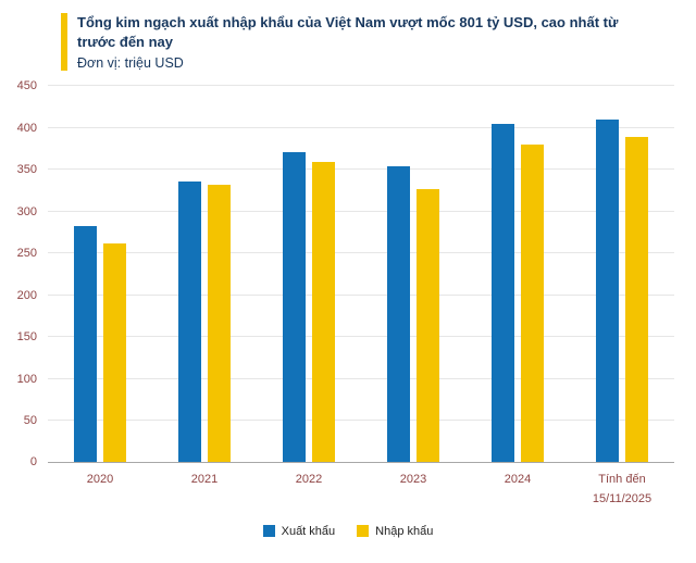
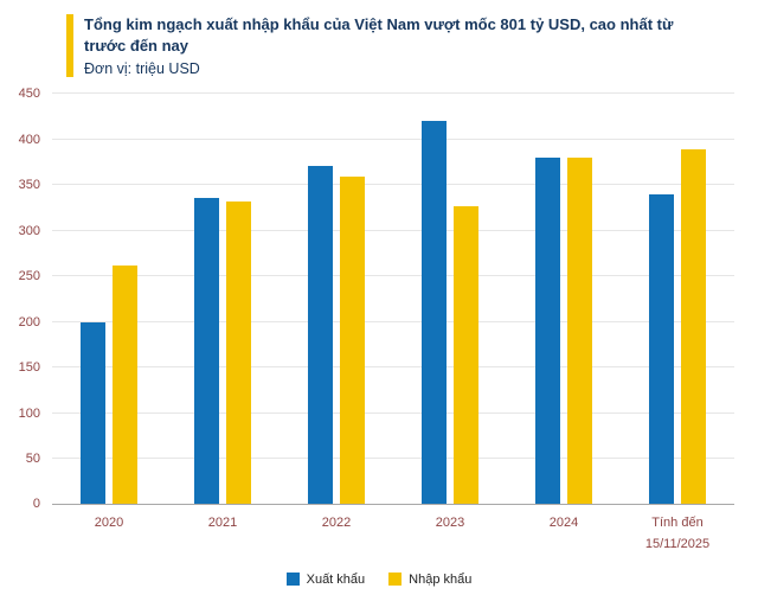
Xuất khẩu/2020: 280 -> 200
Xuất khẩu/2023: 350 -> 420
Xuất khẩu/2024: 400 -> 380
Xuất khẩu/Tính đến 15/11/2025: 410 -> 340
